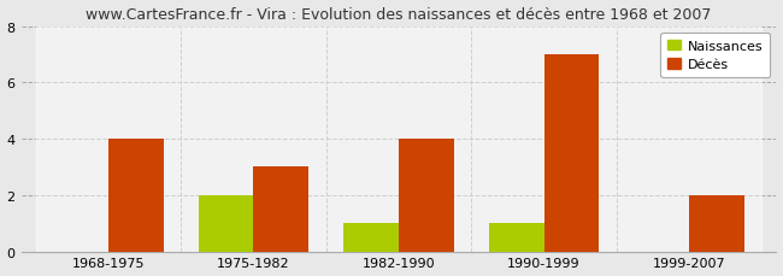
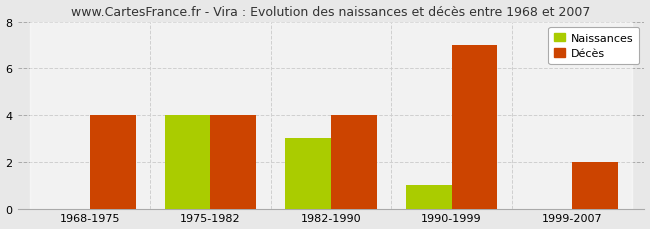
Naissances/1975-1982: 2 -> 4
Décès/1975-1982: 3 -> 4
Naissances/1982-1990: 1 -> 3
